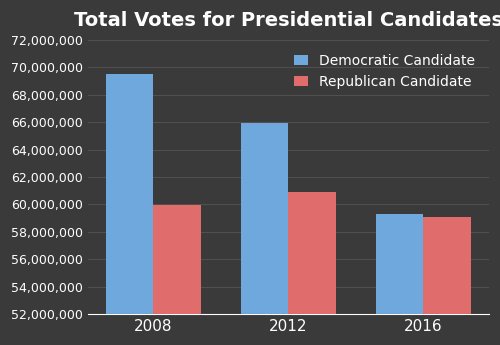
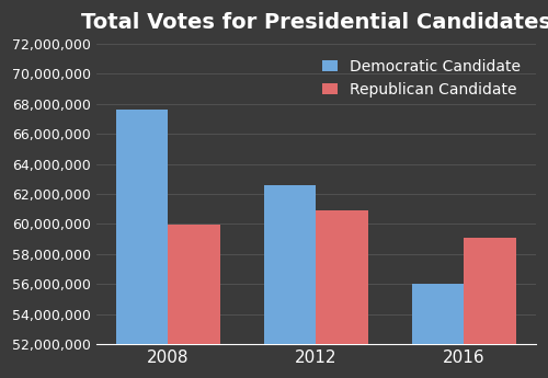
Democratic Candidate/2008: 69,500,000 -> 67,600,000
Democratic Candidate/2012: 65,900,000 -> 62,600,000
Democratic Candidate/2016: 59,300,000 -> 56,000,000
